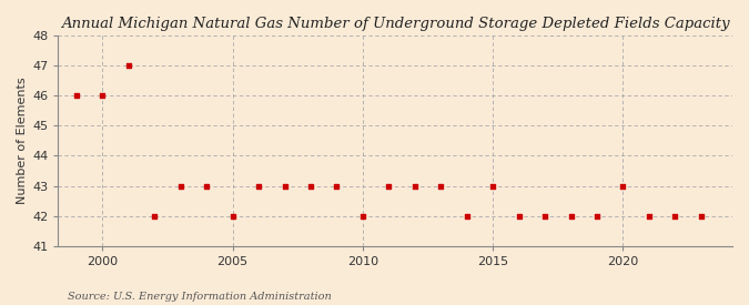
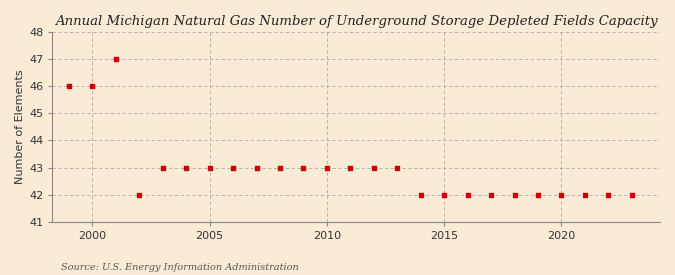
2005: 42 -> 43
2010: 42 -> 43
2015: 43 -> 42
2020: 43 -> 42
